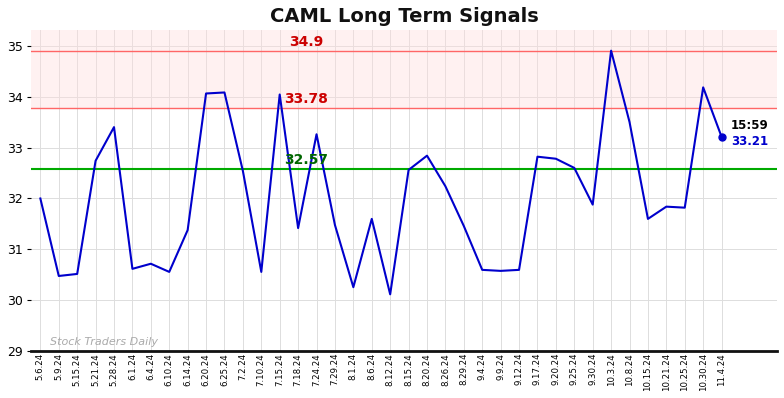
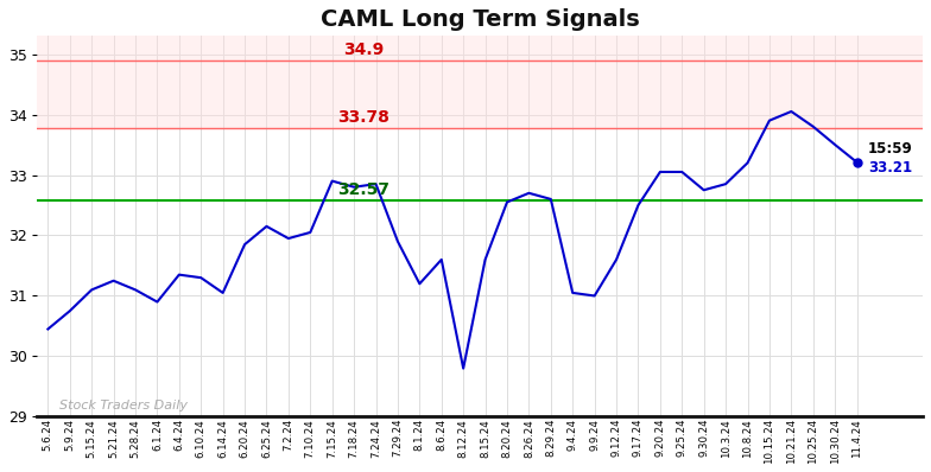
5.6.24: 32.00 -> 30.45
5.9.24: 30.48 -> 30.75
5.15.24: 30.52 -> 31.10
5.21.24: 32.74 -> 31.25
5.28.24: 33.40 -> 31.10
6.1.24: 30.62 -> 30.90
6.4.24: 30.72 -> 31.35
6.10.24: 30.56 -> 31.30
6.14.24: 31.38 -> 31.05
6.20.24: 34.06 -> 31.85
6.25.24: 34.08 -> 32.15
7.2.24: 32.54 -> 31.95
7.10.24: 30.56 -> 32.05
7.15.24: 34.04 -> 32.90
7.18.24: 31.42 -> 32.80
7.24.24: 33.26 -> 32.85
7.29.24: 31.48 -> 31.90
8.1.24: 30.26 -> 31.20
8.12.24: 30.12 -> 29.80
8.15.24: 32.56 -> 31.60
8.20.24: 32.84 -> 32.55
8.26.24: 32.24 -> 32.70
8.29.24: 31.46 -> 32.60
9.4.24: 30.60 -> 31.05
9.9.24: 30.58 -> 31.00
9.12.24: 30.60 -> 31.60
9.17.24: 32.82 -> 32.50
9.20.24: 32.78 -> 33.05
9.25.24: 32.60 -> 33.05
9.30.24: 31.88 -> 32.75
10.3.24: 34.90 -> 32.85
10.8.24: 33.50 -> 33.20
10.15.24: 31.60 -> 33.90
10.21.24: 31.84 -> 34.05
10.25.24: 31.82 -> 33.80
10.30.24: 34.18 -> 33.50
